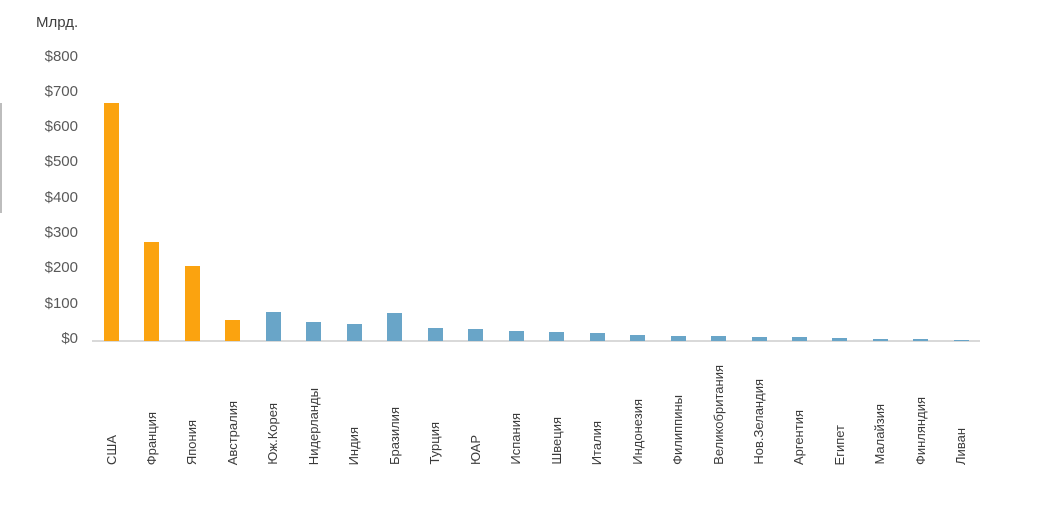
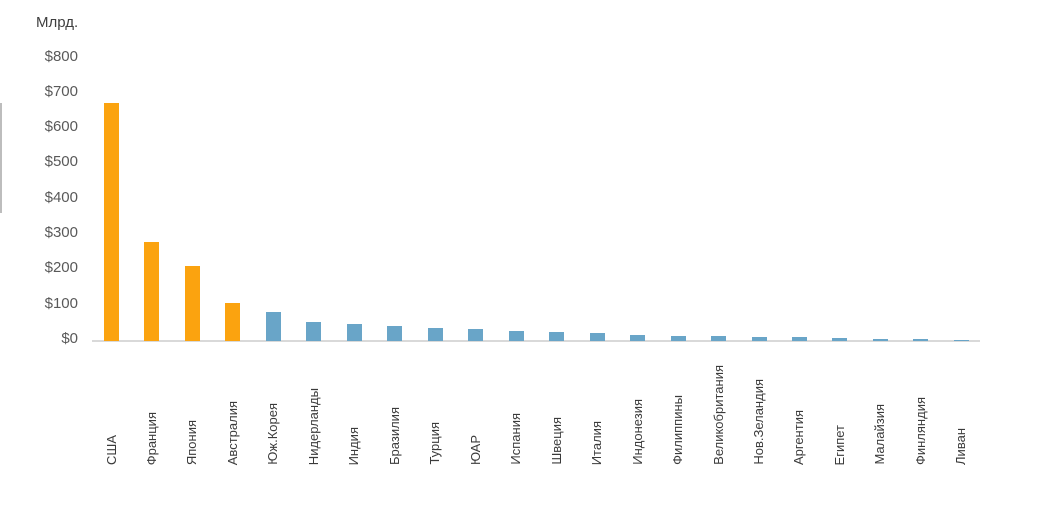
Австралия: $60 -> $110
Бразилия: $80 -> $40
